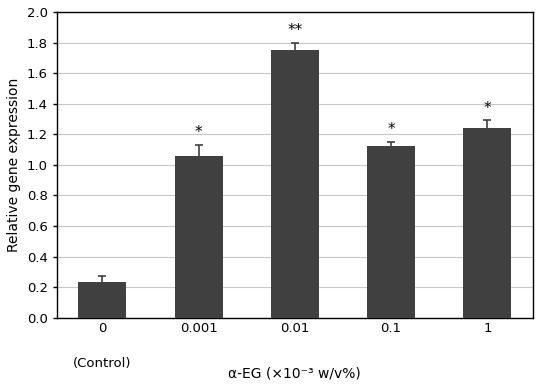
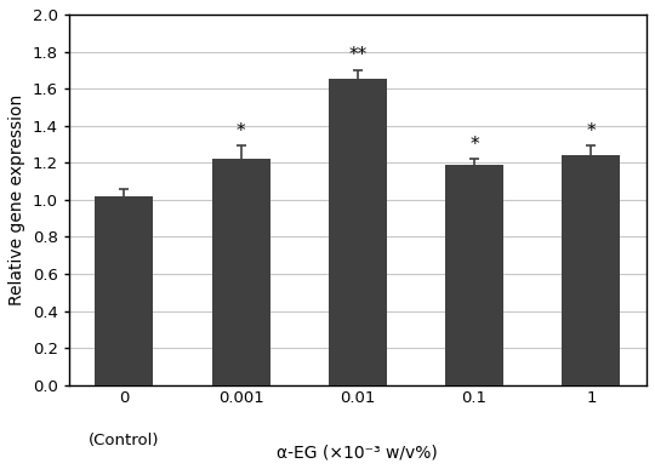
0: 0.23 -> 1.02
0.001: 1.06 -> 1.22
0.01: 1.75 -> 1.65
0.1: 1.12 -> 1.19
